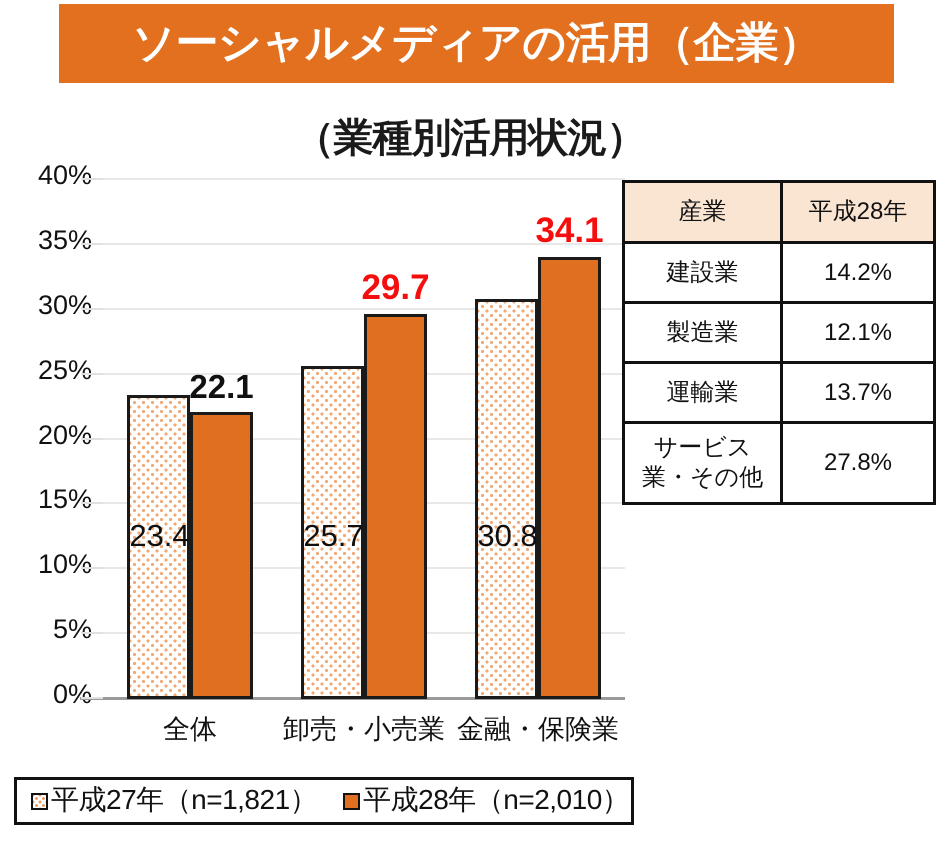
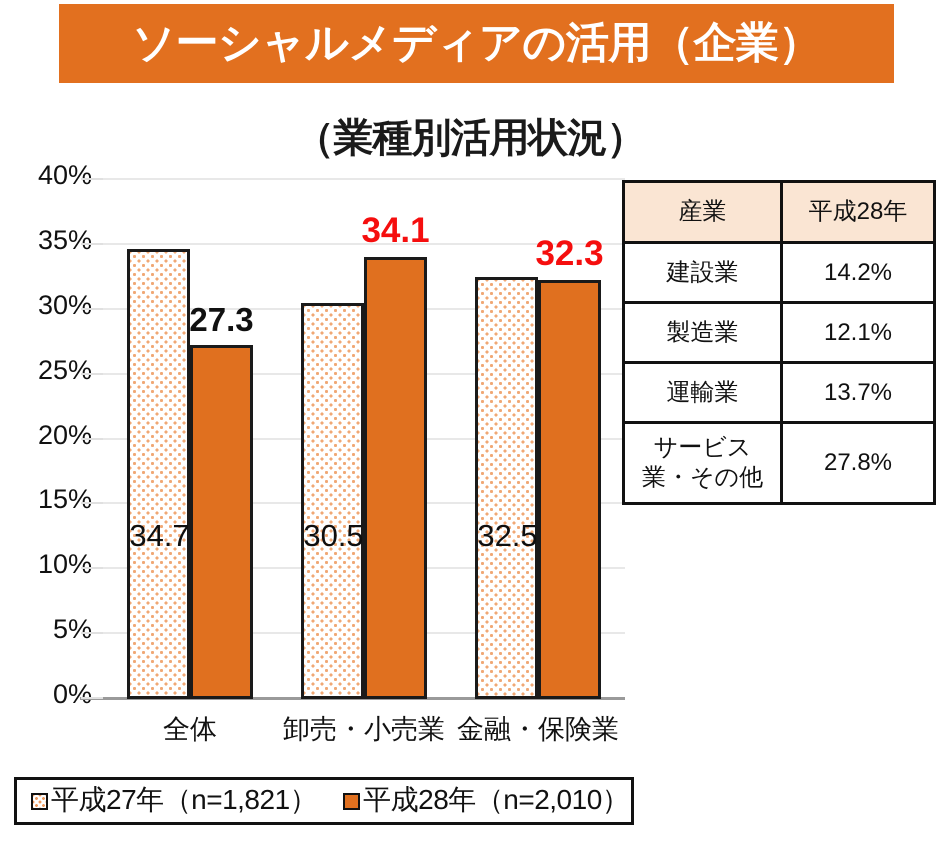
平成27年（n=1,821）/全体: 23.4 -> 34.7
平成28年（n=2,010）/全体: 22.1 -> 27.3
平成27年（n=1,821）/卸売・小売業: 25.7 -> 30.5
平成28年（n=2,010）/卸売・小売業: 29.7 -> 34.1
平成27年（n=1,821）/金融・保険業: 30.8 -> 32.5
平成28年（n=2,010）/金融・保険業: 34.1 -> 32.3
